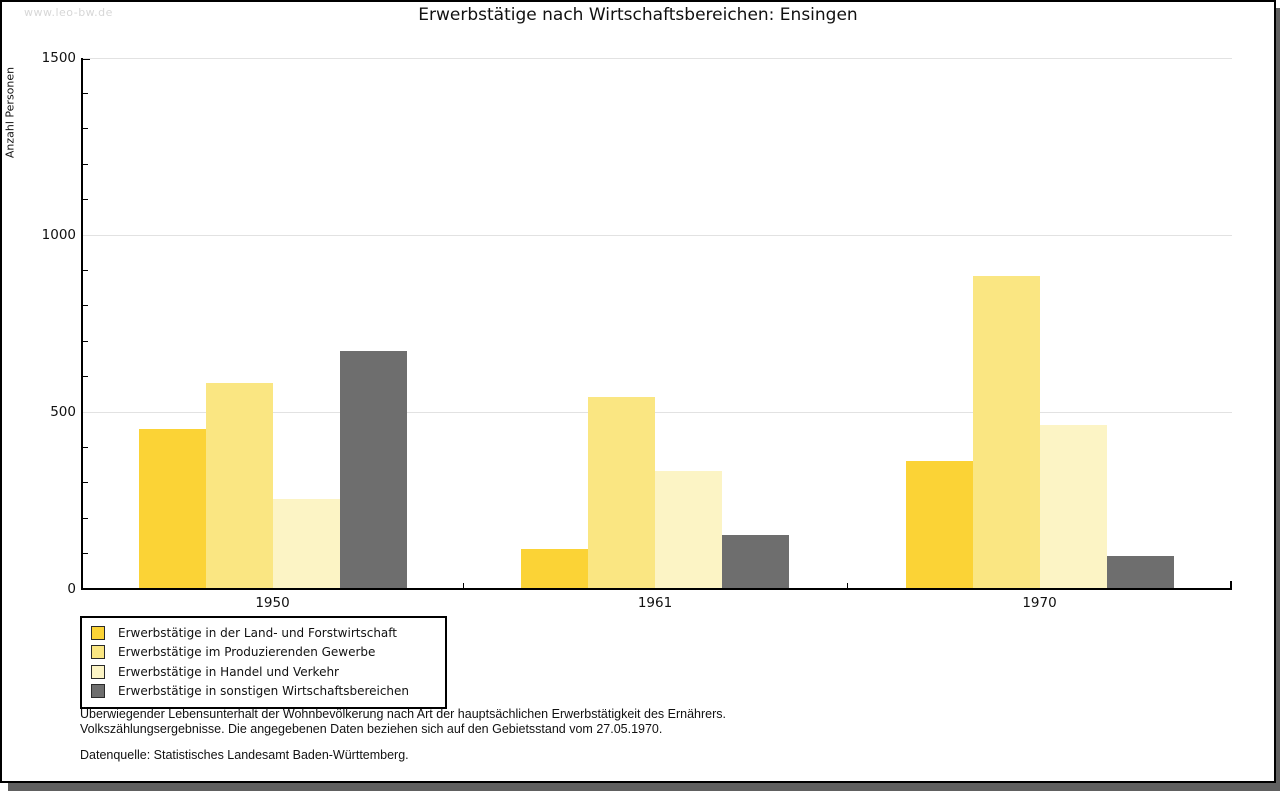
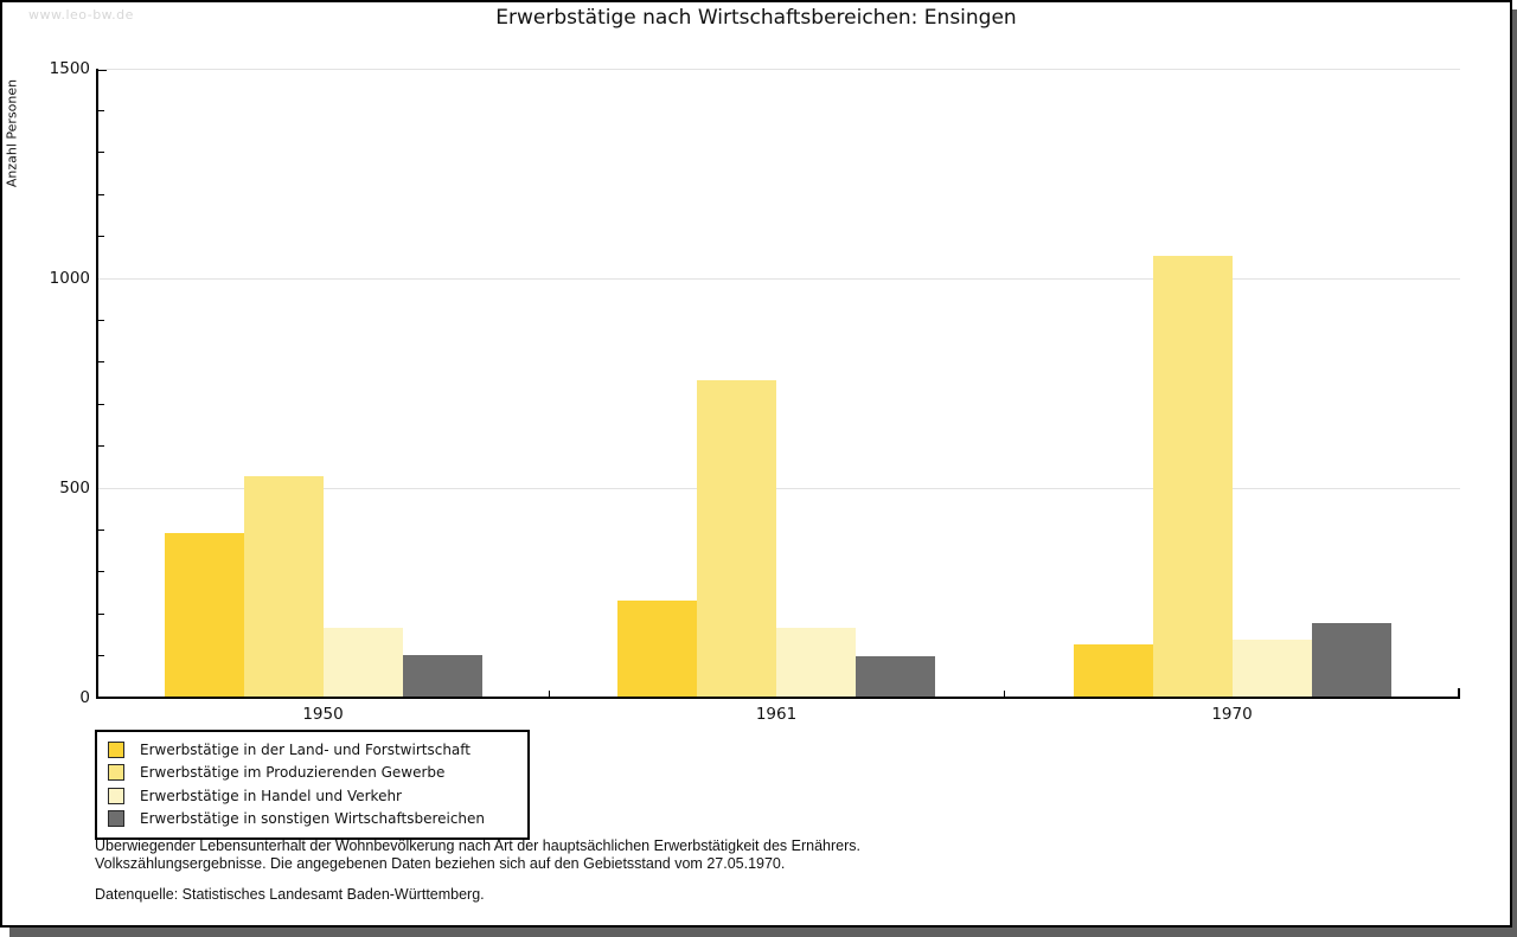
Erwerbstätige in der Land- und Forstwirtschaft/1950: 450 -> 390
Erwerbstätige im Produzierenden Gewerbe/1950: 580 -> 520
Erwerbstätige in Handel und Verkehr/1950: 250 -> 160
Erwerbstätige in sonstigen Wirtschaftsbereichen/1950: 670 -> 100
Erwerbstätige in der Land- und Forstwirtschaft/1961: 110 -> 230
Erwerbstätige im Produzierenden Gewerbe/1961: 540 -> 760
Erwerbstätige in Handel und Verkehr/1961: 330 -> 160
Erwerbstätige in sonstigen Wirtschaftsbereichen/1961: 150 -> 100
Erwerbstätige in der Land- und Forstwirtschaft/1970: 360 -> 120
Erwerbstätige im Produzierenden Gewerbe/1970: 880 -> 1050
Erwerbstätige in Handel und Verkehr/1970: 460 -> 140
Erwerbstätige in sonstigen Wirtschaftsbereichen/1970: 90 -> 180
